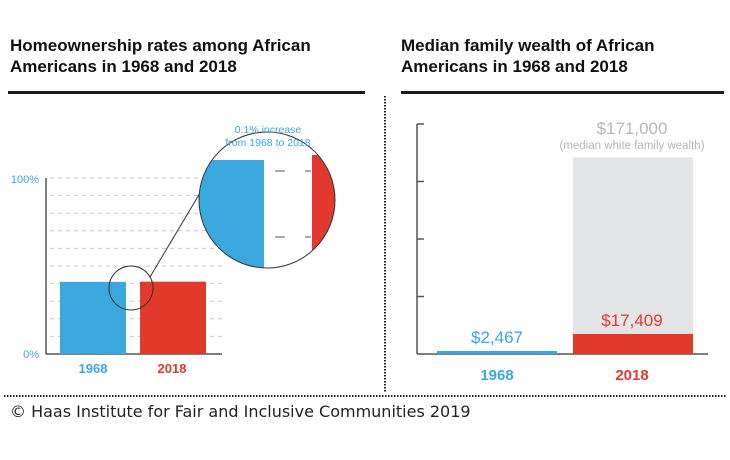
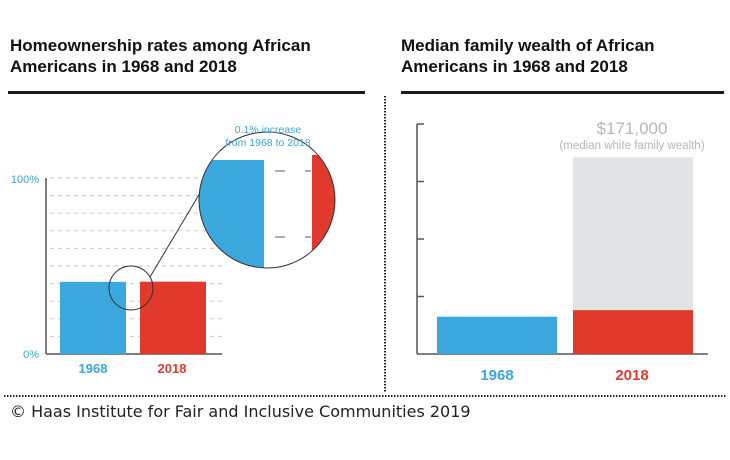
Median family wealth of African Americans in 1968 and 2018/1968: $2,467 -> $32,433
Median family wealth of African Americans in 1968 and 2018/2018: $17,409 -> $38,122
